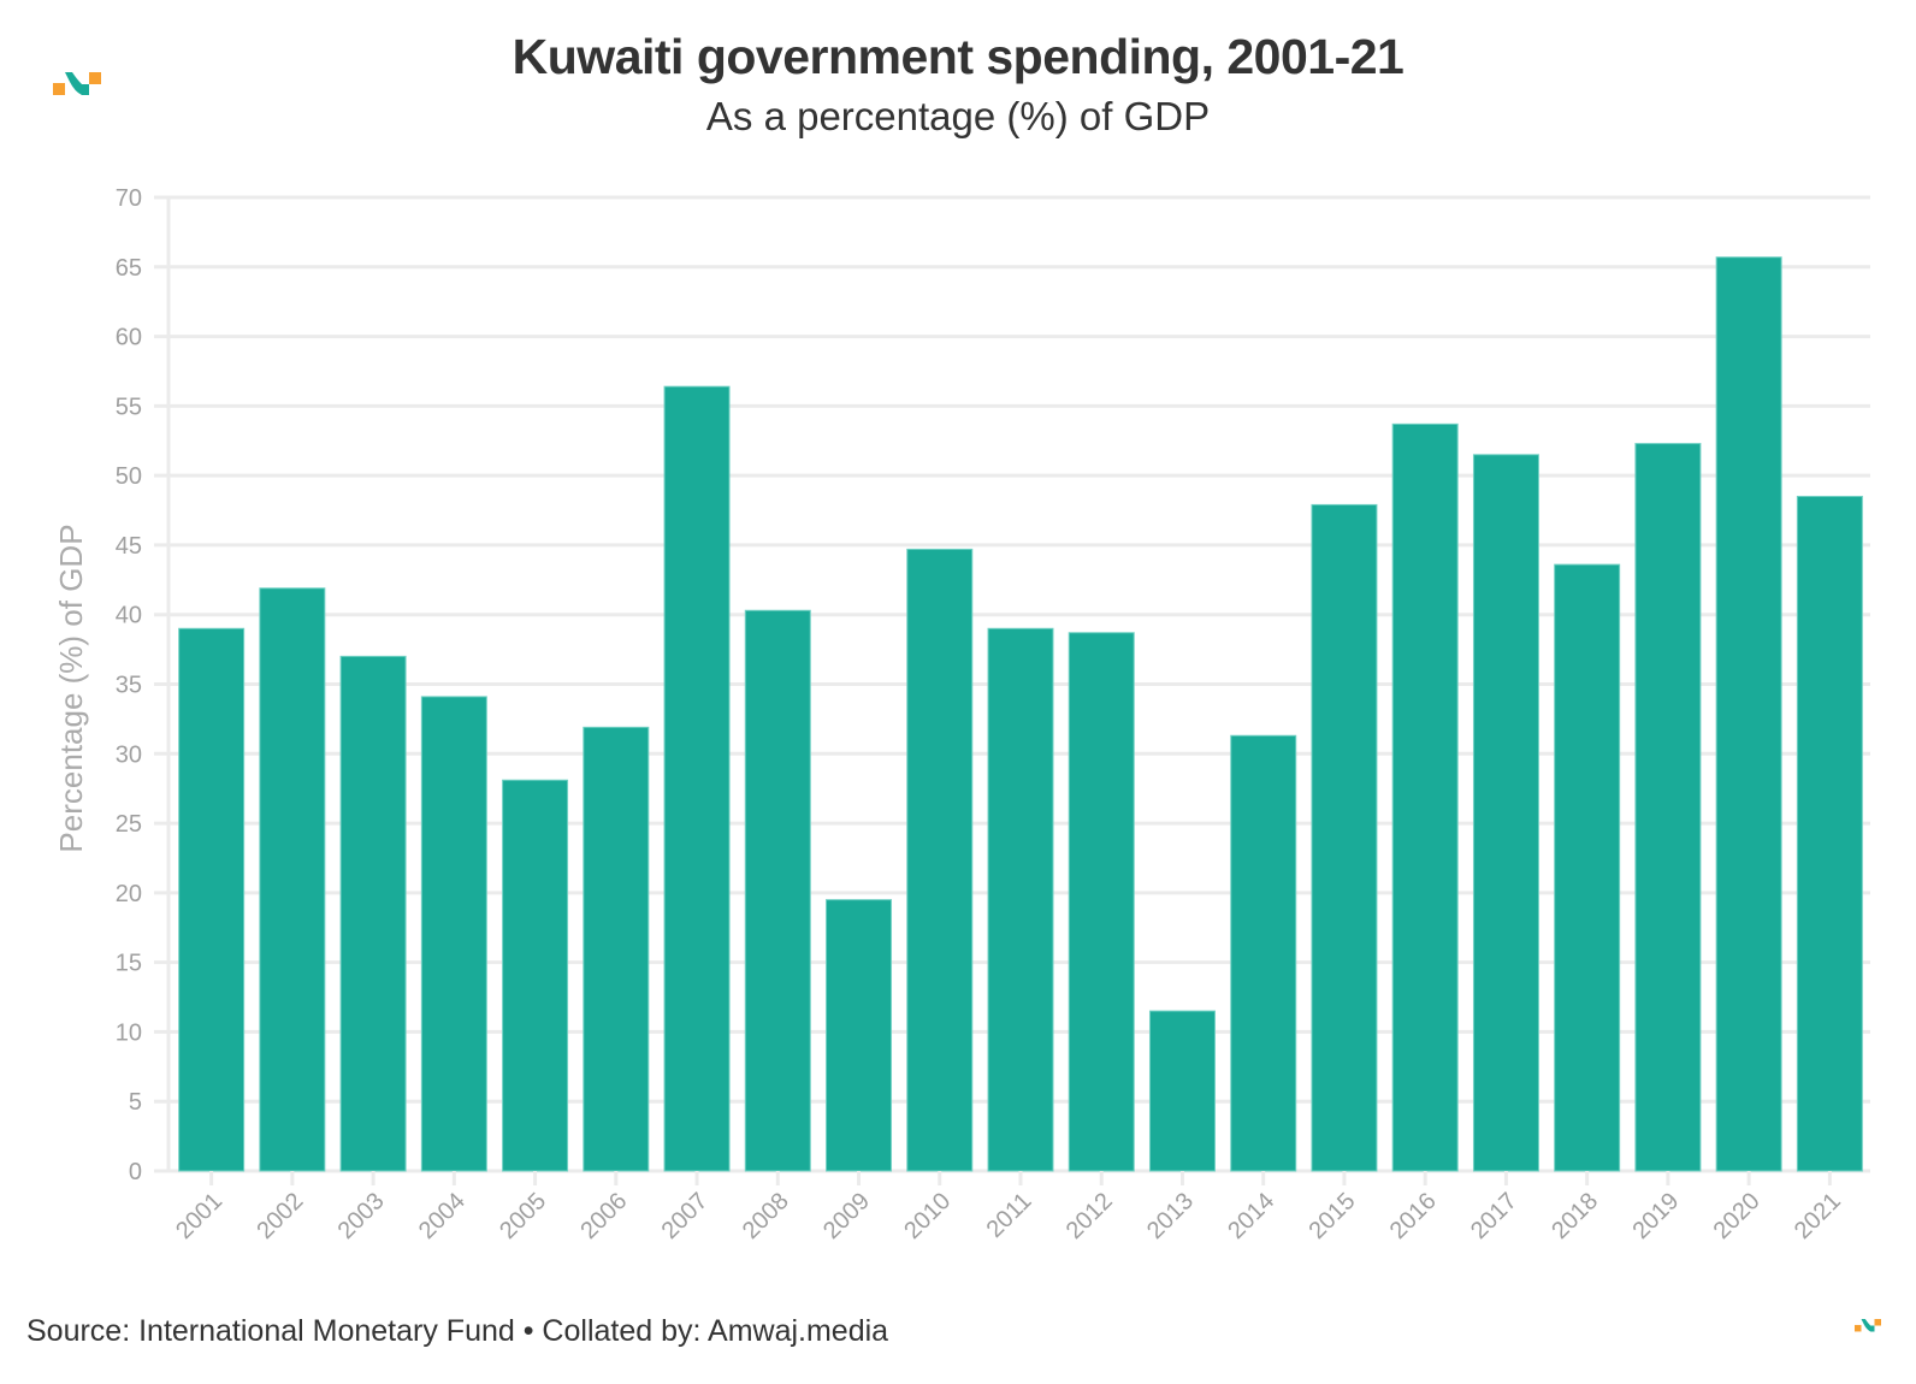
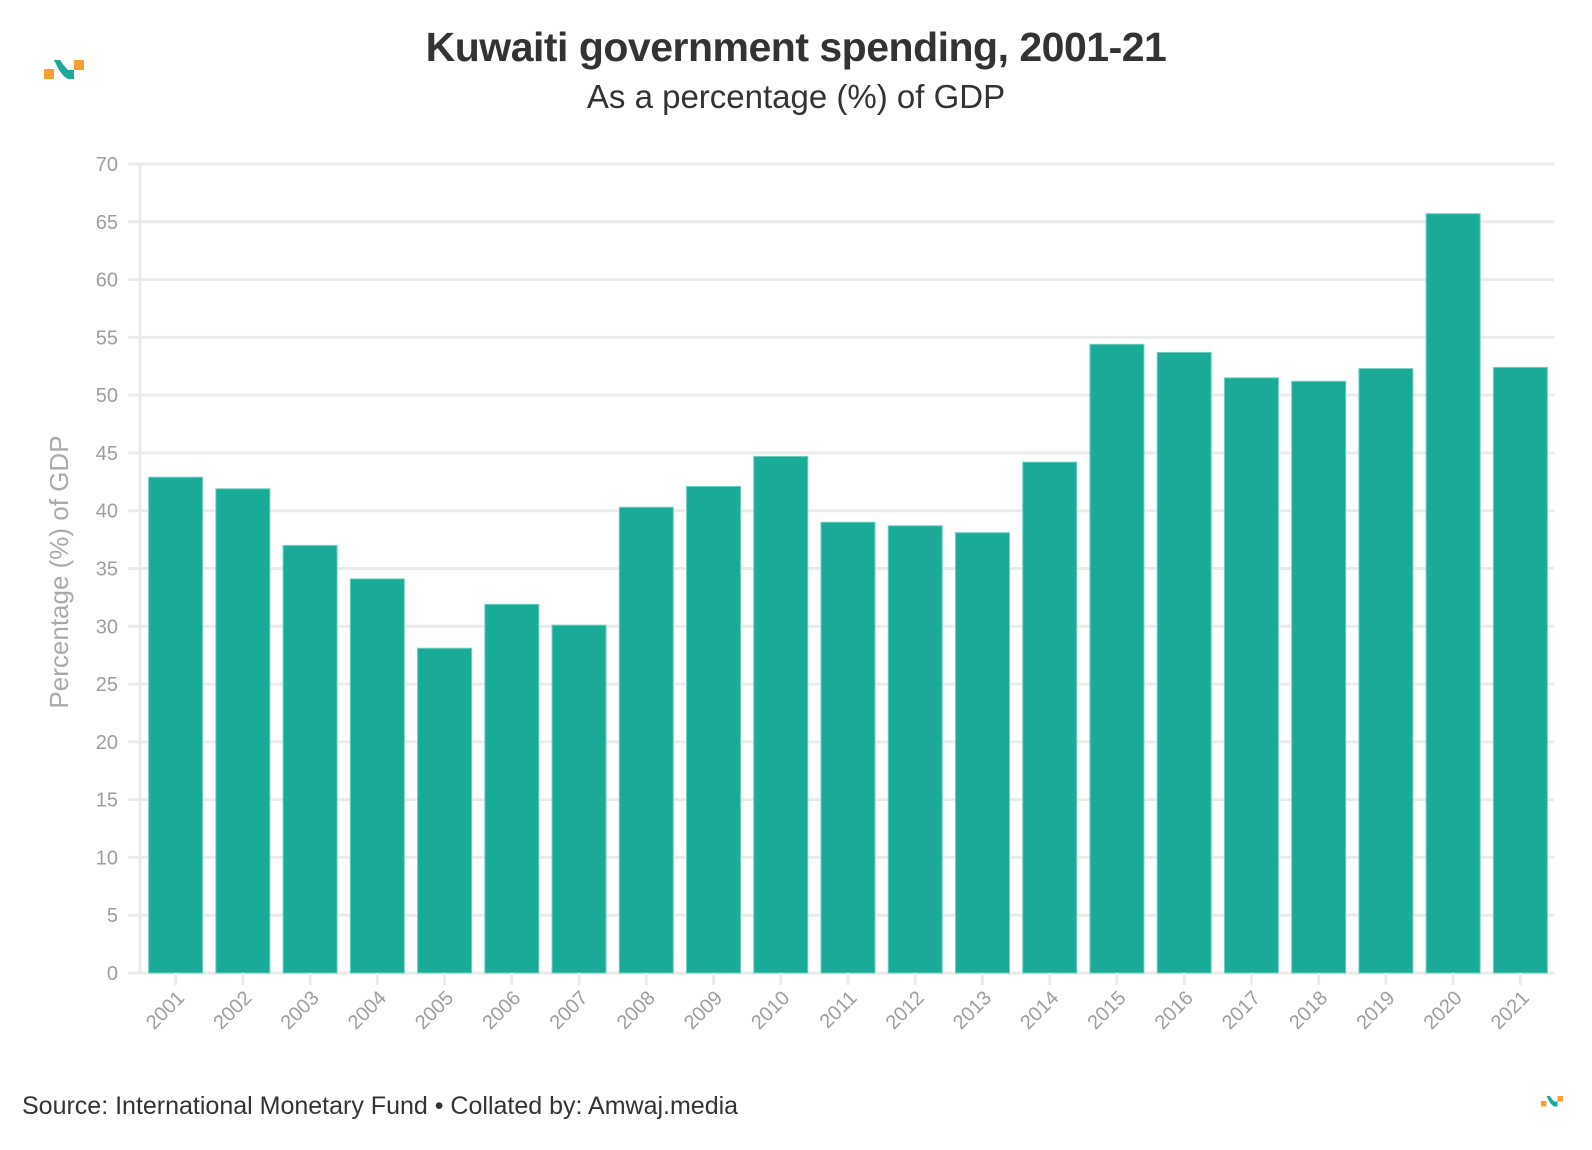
2001: 39.0 -> 42.9
2007: 56.4 -> 30.1
2009: 19.5 -> 42.1
2013: 11.5 -> 38.1
2014: 31.3 -> 44.2
2015: 47.9 -> 54.4
2018: 43.6 -> 51.2
2021: 48.5 -> 52.4
